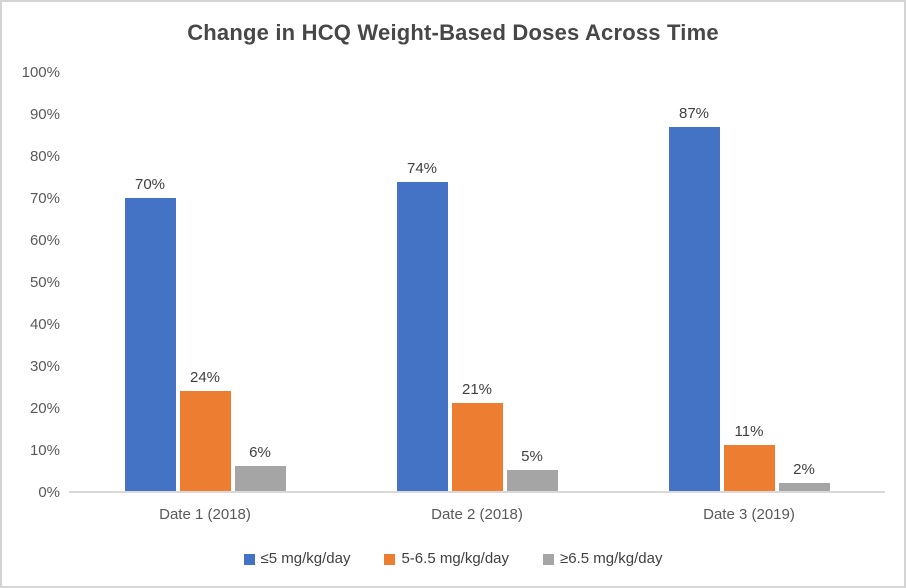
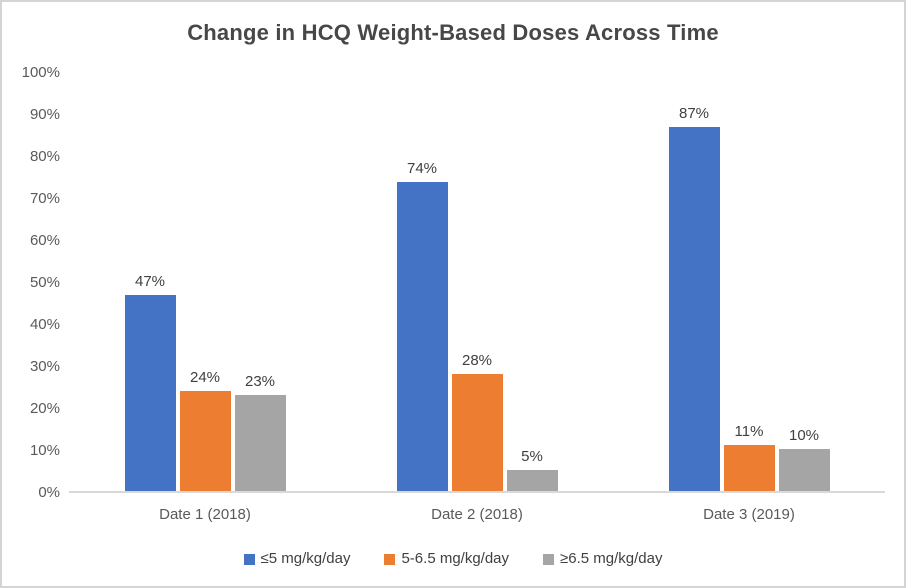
≤5 mg/kg/day/Date 1 (2018): 70% -> 47%
≥6.5 mg/kg/day/Date 1 (2018): 6% -> 23%
5-6.5 mg/kg/day/Date 2 (2018): 21% -> 28%
≥6.5 mg/kg/day/Date 3 (2019): 2% -> 10%
